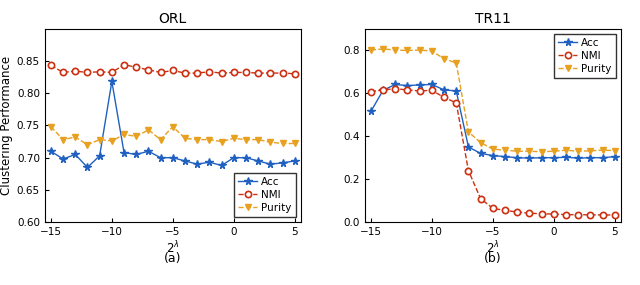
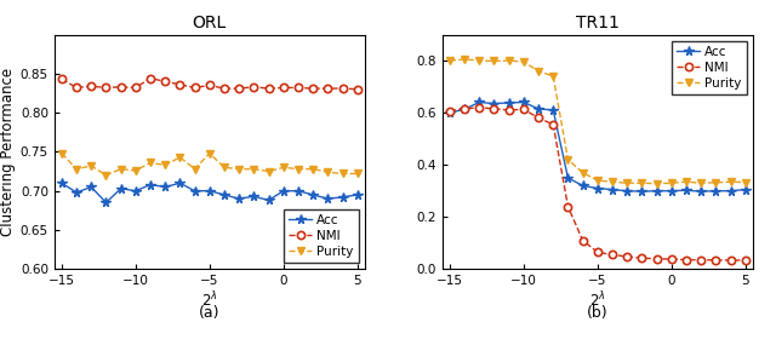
ORL/Acc/−10: 0.818 -> 0.700
TR11/Acc/−15: 0.515 -> 0.600
